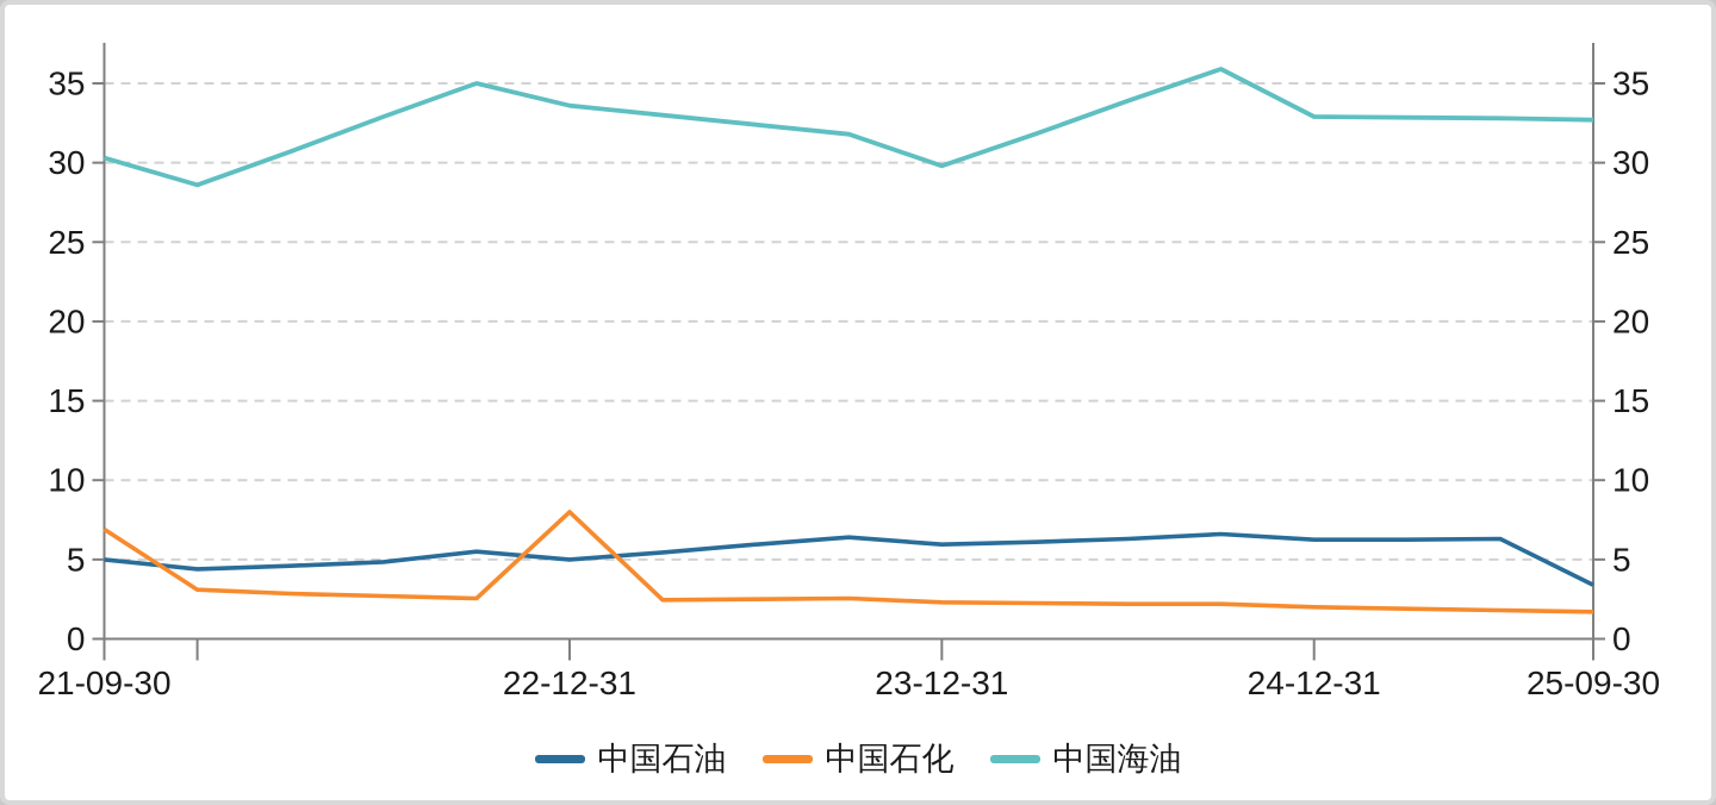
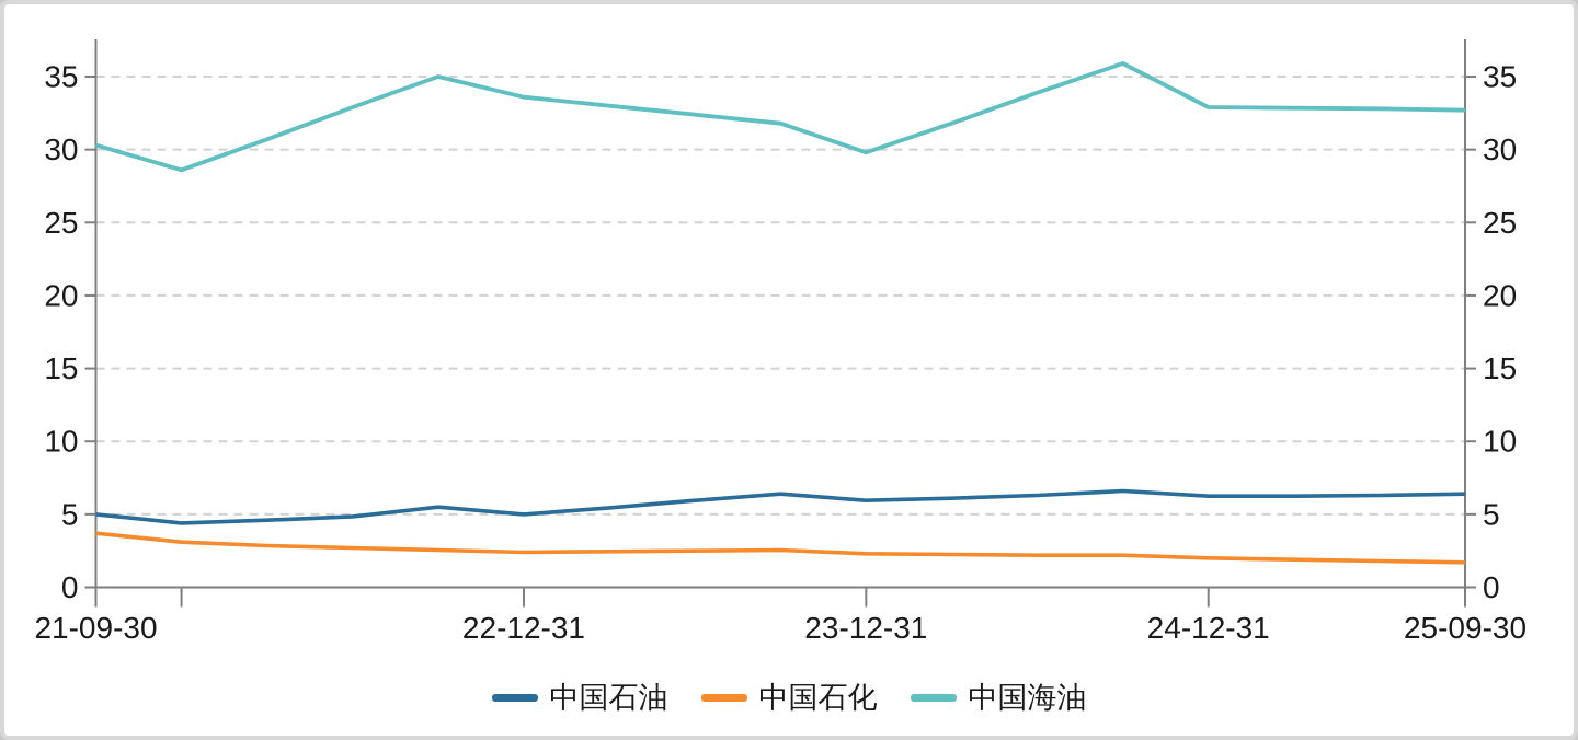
中国石化/21-09-30: 6.9 -> 3.7
中国石化/22-12-31: 8.0 -> 2.4
中国石油/25-09-30: 3.4 -> 6.4
